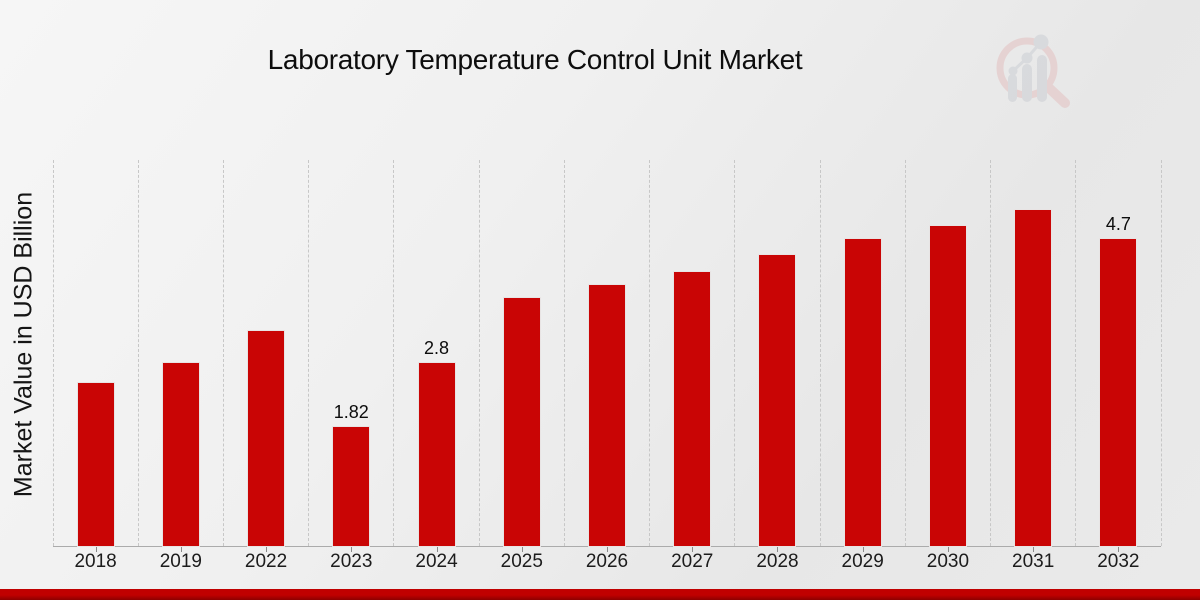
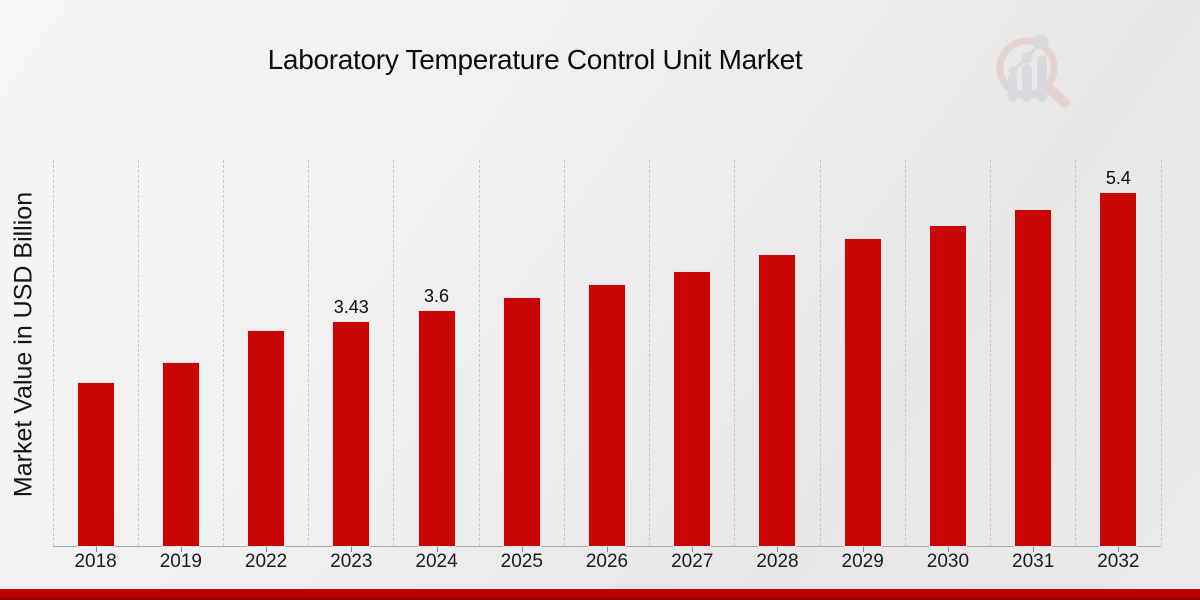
2023: 1.82 -> 3.43
2024: 2.8 -> 3.6
2032: 4.7 -> 5.4
